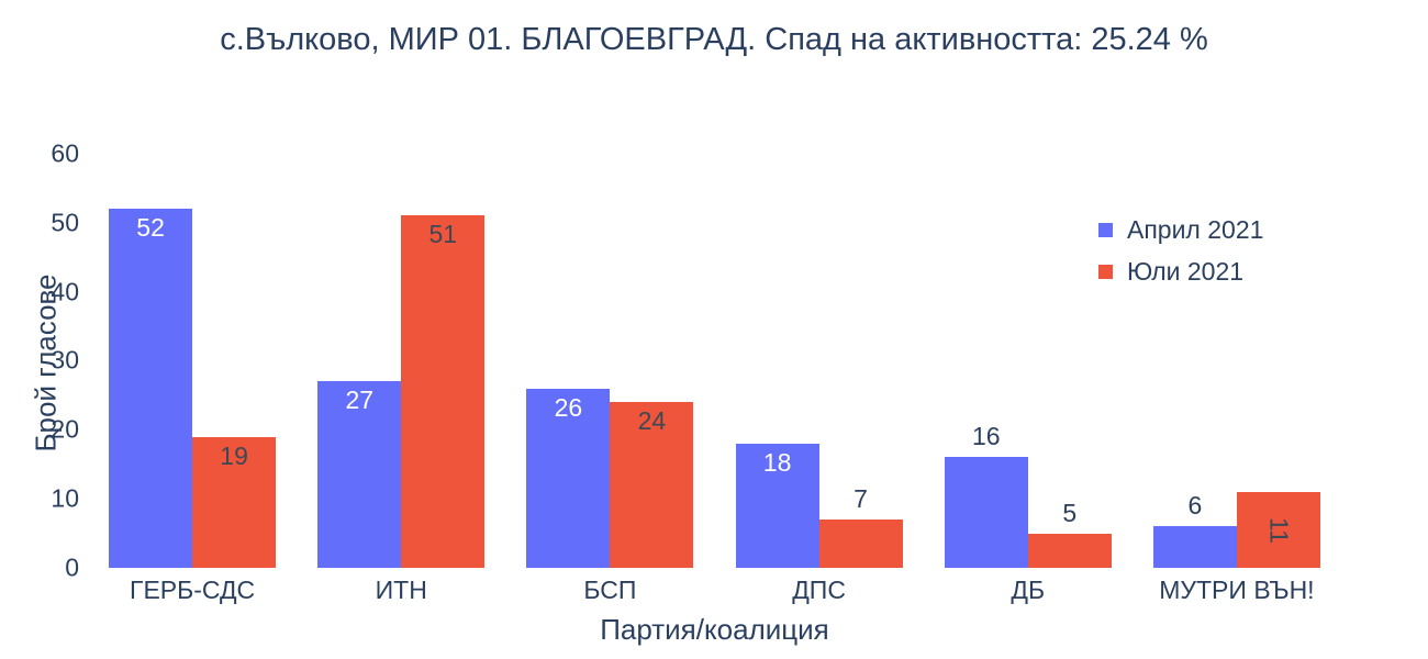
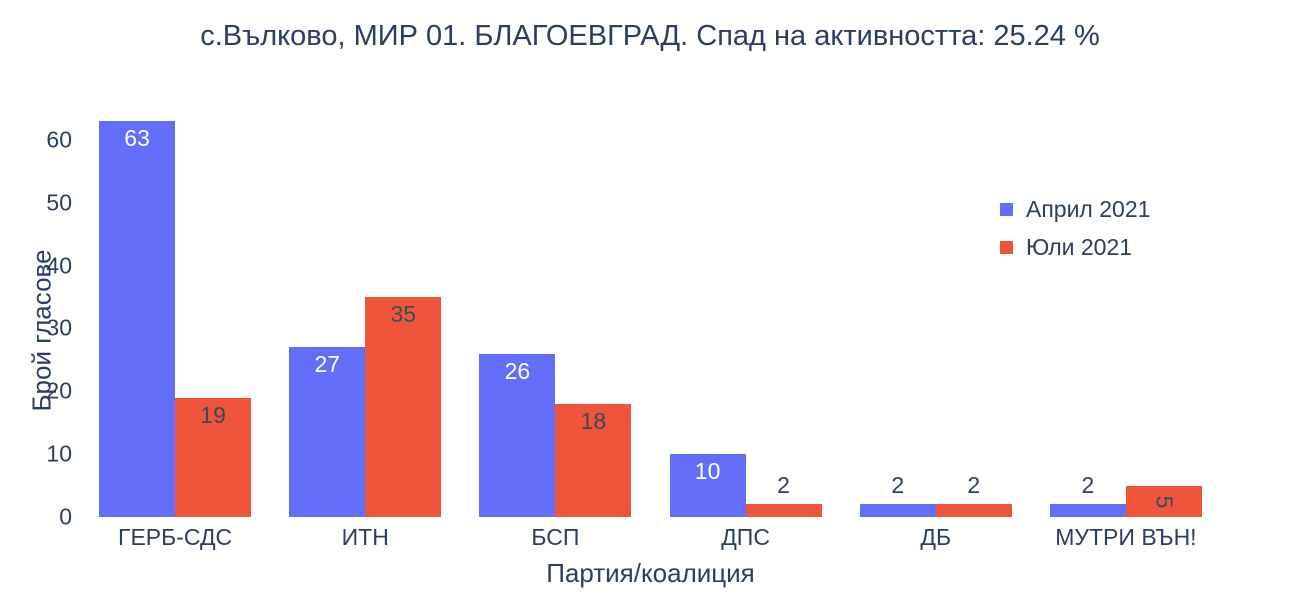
Април 2021/ГЕРБ-СДС: 52 -> 63
Юли 2021/ИТН: 51 -> 35
Юли 2021/БСП: 24 -> 18
Април 2021/ДПС: 18 -> 10
Юли 2021/ДПС: 7 -> 2
Април 2021/ДБ: 16 -> 2
Юли 2021/ДБ: 5 -> 2
Април 2021/МУТРИ ВЪН!: 6 -> 2
Юли 2021/МУТРИ ВЪН!: 11 -> 5
